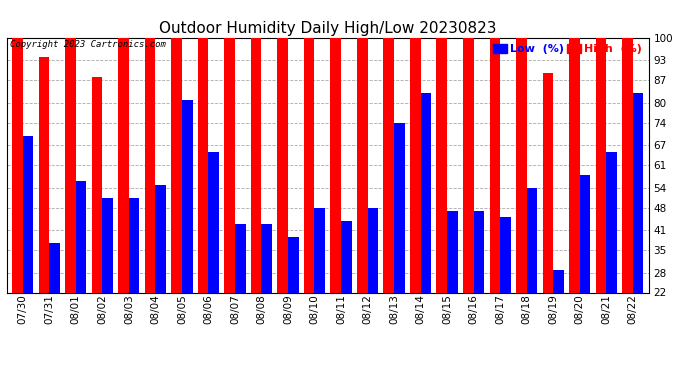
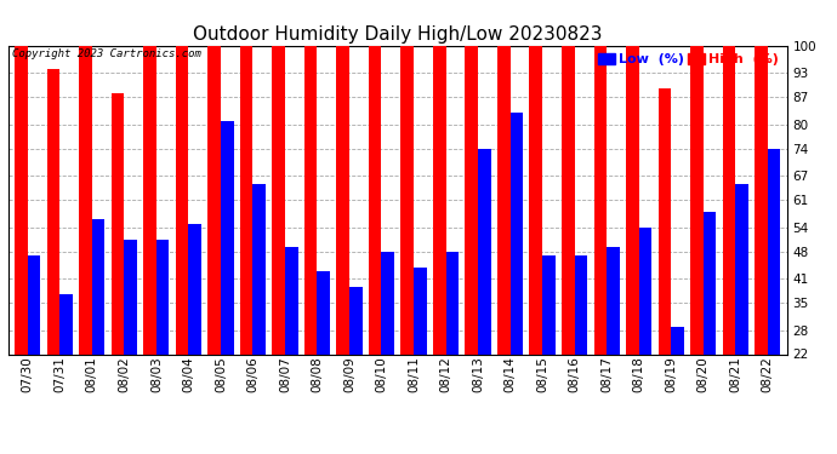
Low (%)/07/30: 70 -> 47
Low (%)/08/07: 43 -> 49
Low (%)/08/17: 45 -> 49
Low (%)/08/22: 83 -> 74
